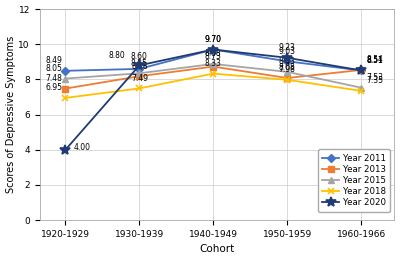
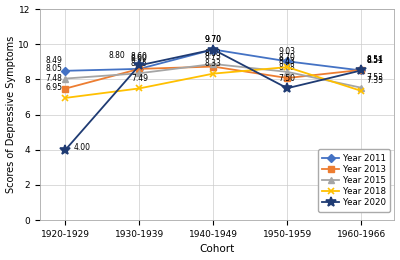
Year 2013/1930-1939: 8.2 -> 8.6
Year 2018/1950-1959: 8.0 -> 8.7
Year 2020/1950-1959: 9.2 -> 7.5
